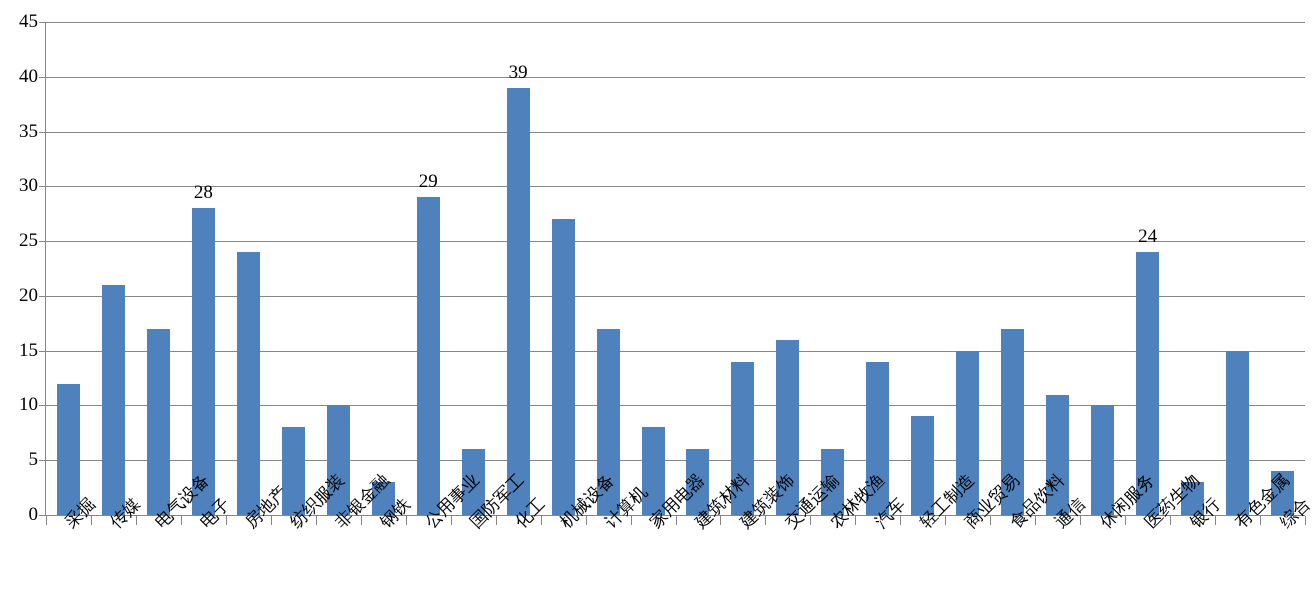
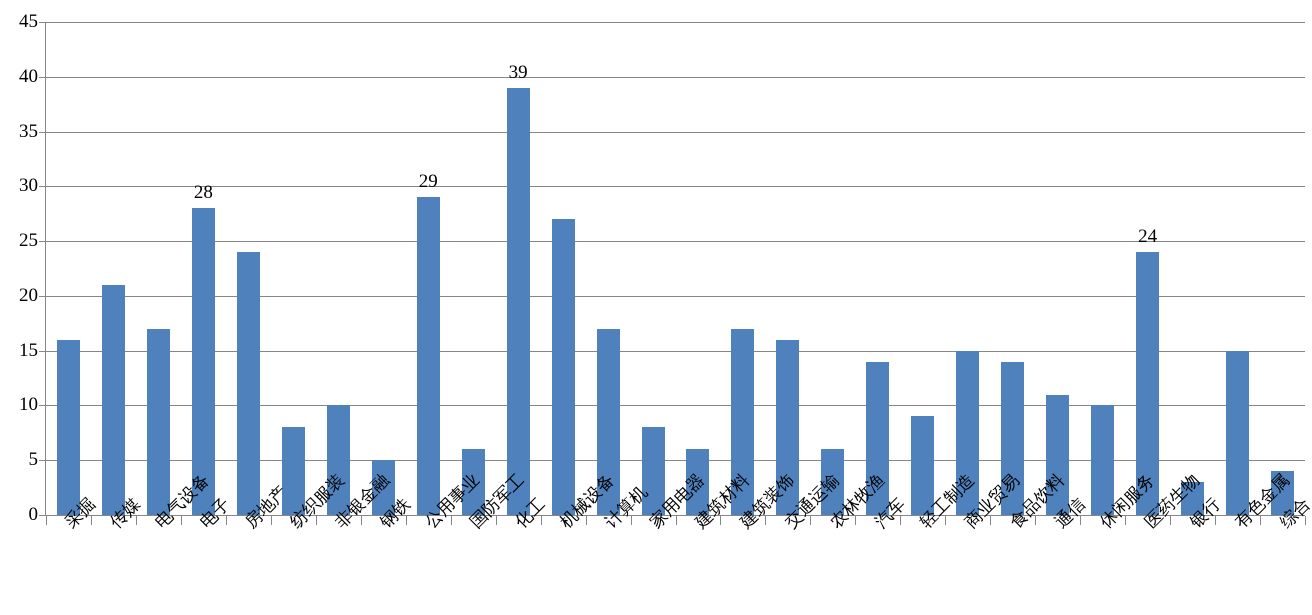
采掘: 12 -> 16
钢铁: 3 -> 5
建筑装饰: 14 -> 17
食品饮料: 17 -> 14
